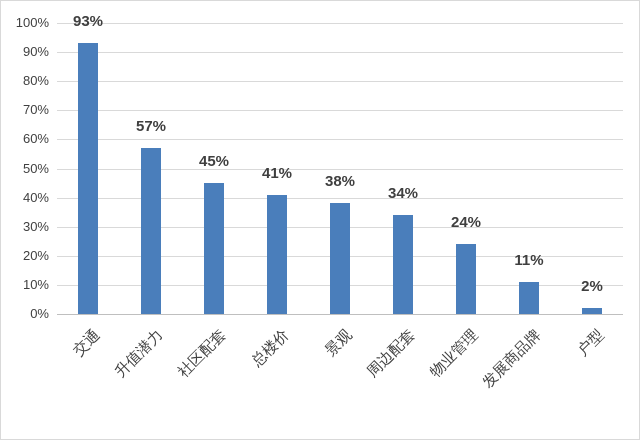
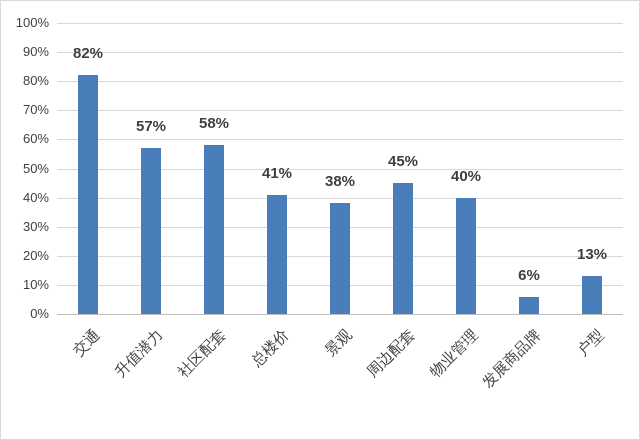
交通: 93% -> 82%
社区配套: 45% -> 58%
周边配套: 34% -> 45%
物业管理: 24% -> 40%
发展商品牌: 11% -> 6%
户型: 2% -> 13%
